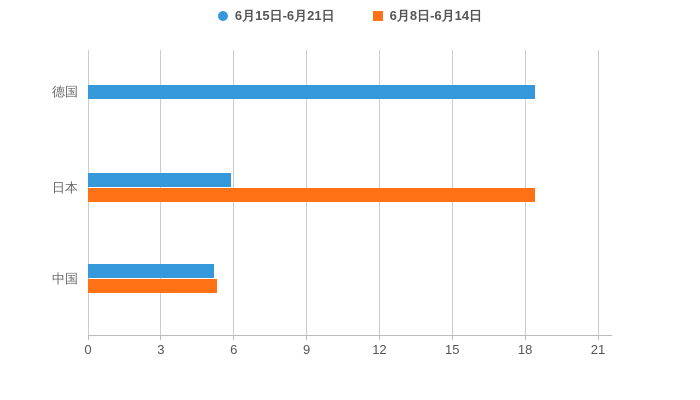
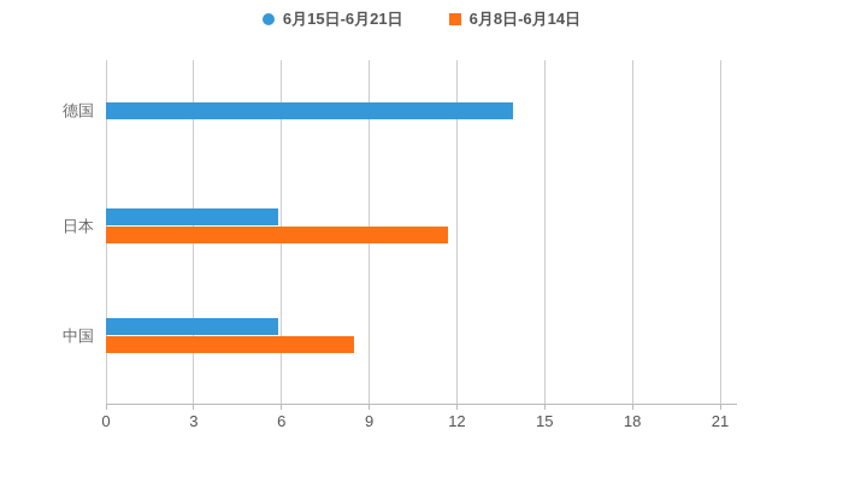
6月15日-6月21日/德国: 18.4 -> 13.9
6月8日-6月14日/日本: 18.4 -> 11.7
6月15日-6月21日/中国: 5.2 -> 5.9
6月8日-6月14日/中国: 5.3 -> 8.5
